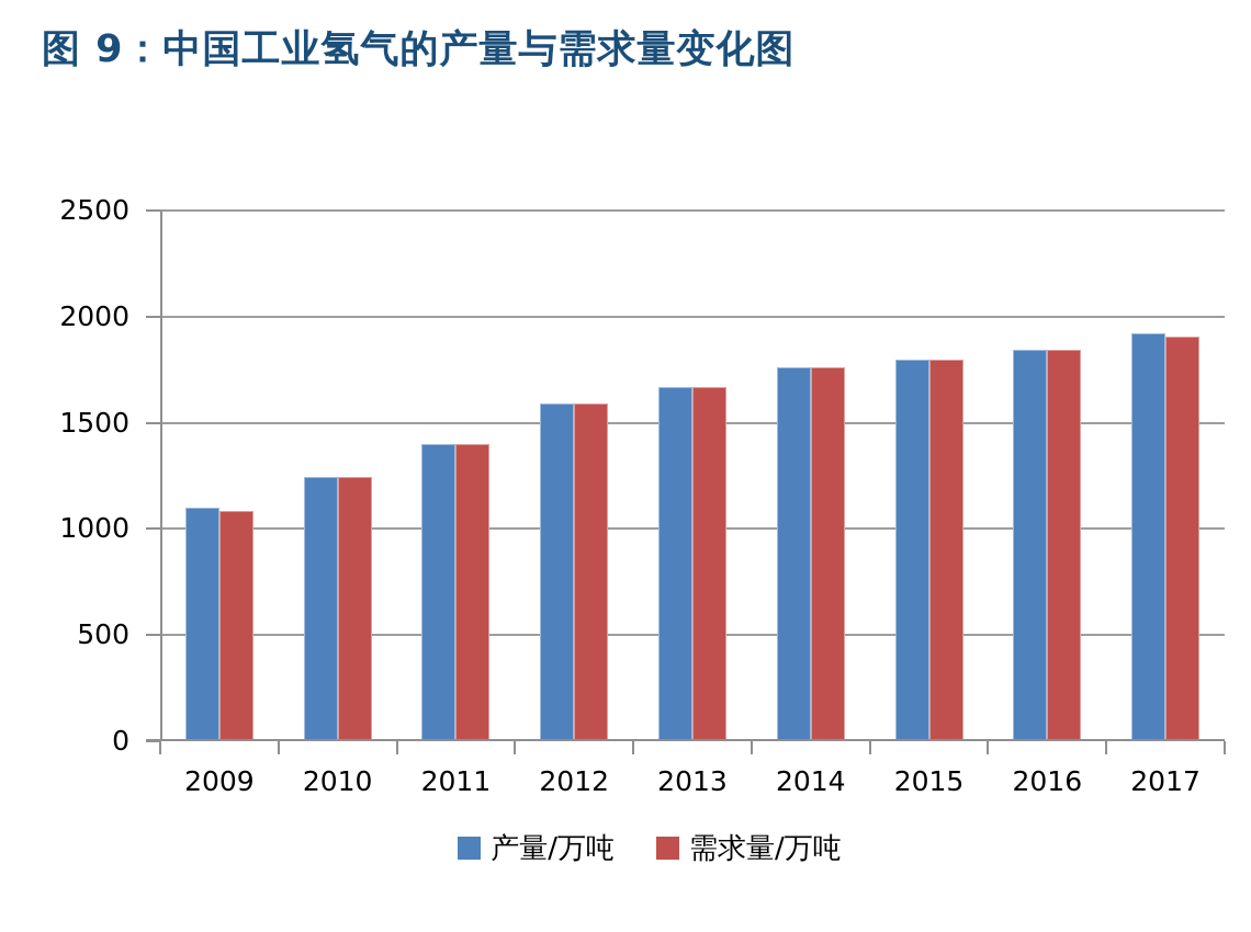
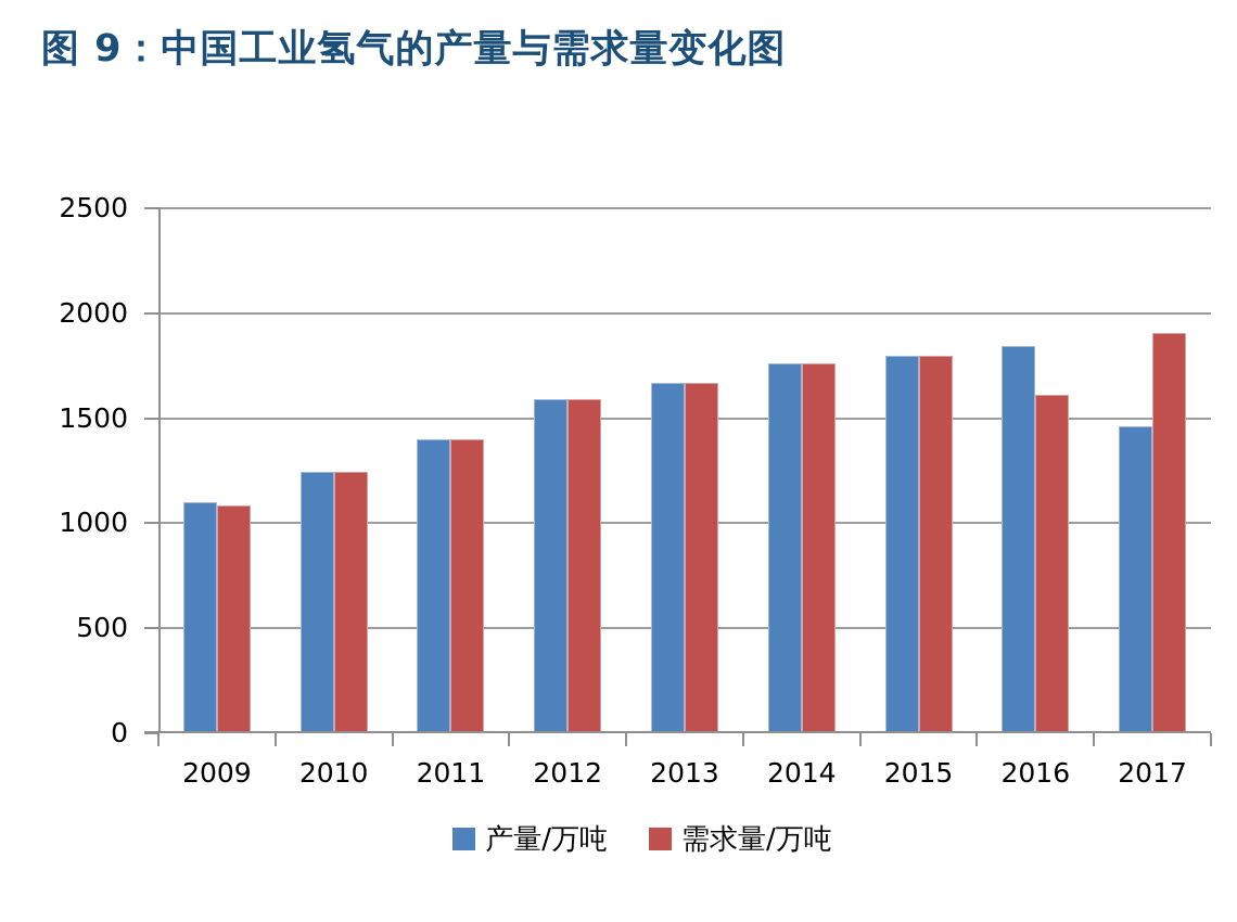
需求量/万吨/2016: 1840 -> 1610
产量/万吨/2017: 1920 -> 1460
